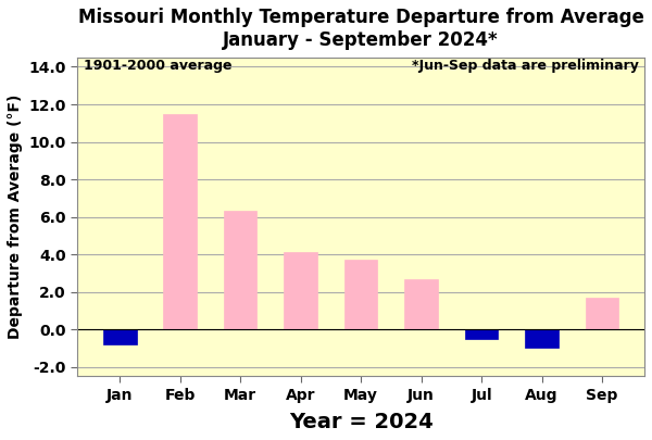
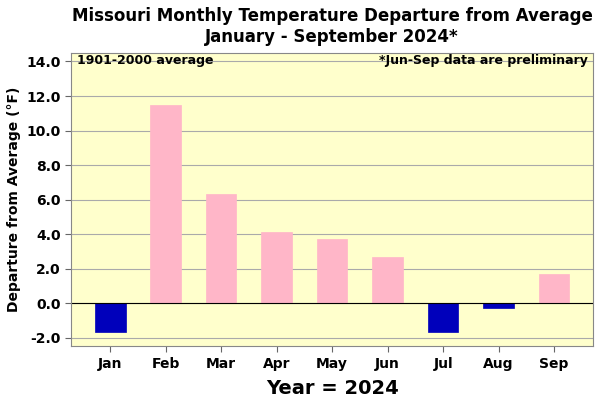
Jan: -0.8 -> -1.7
Jul: -0.5 -> -1.7
Aug: -1.0 -> -0.3
